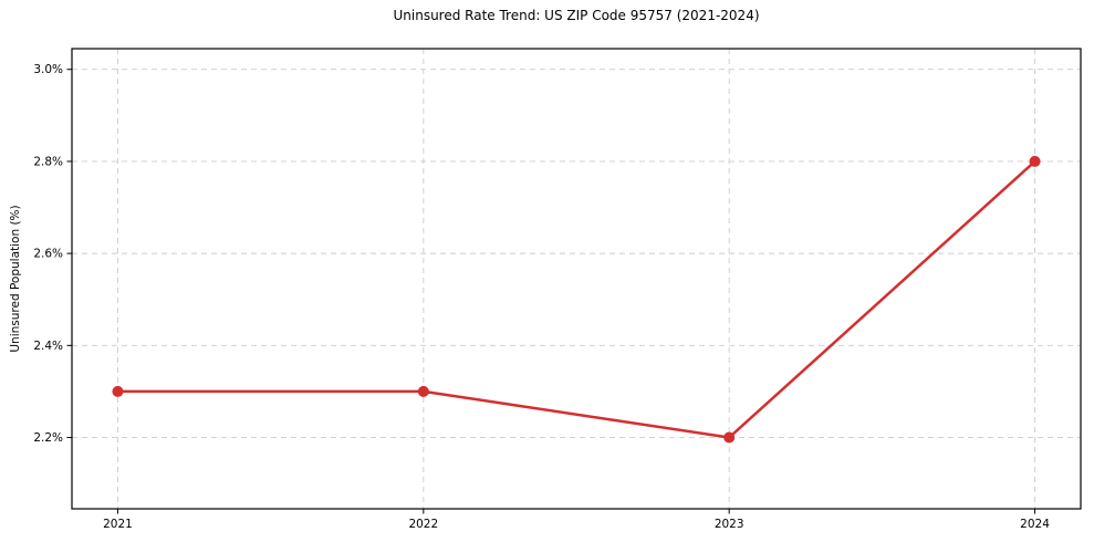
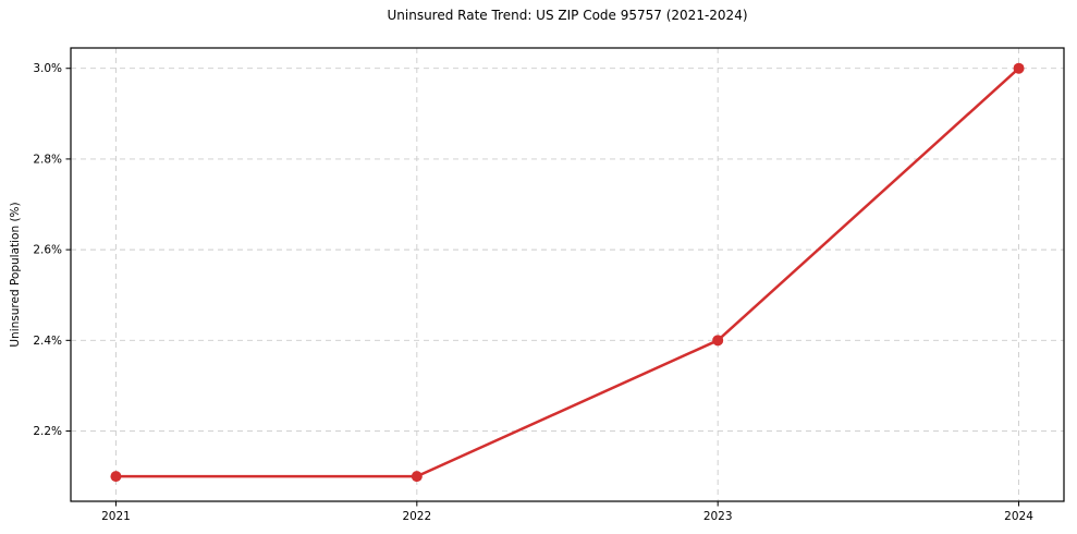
2021: 2.3% -> 2.1%
2022: 2.3% -> 2.1%
2023: 2.2% -> 2.4%
2024: 2.8% -> 3.0%
